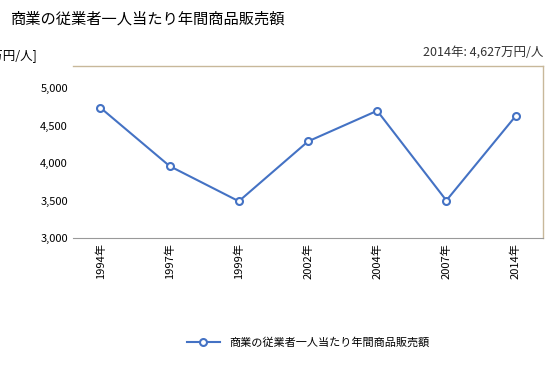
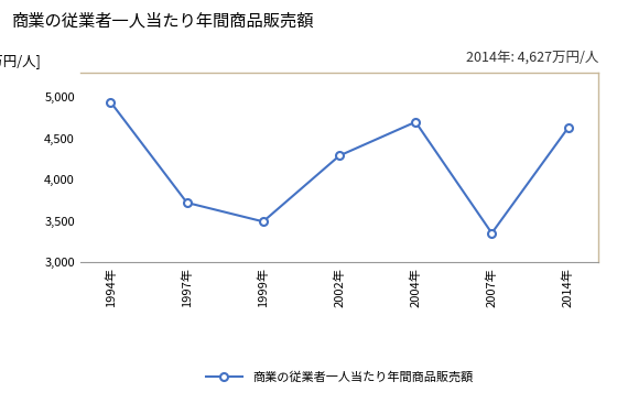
1994年: 4,740 -> 4,940
1997年: 3,960 -> 3,720
2007年: 3,500 -> 3,350
